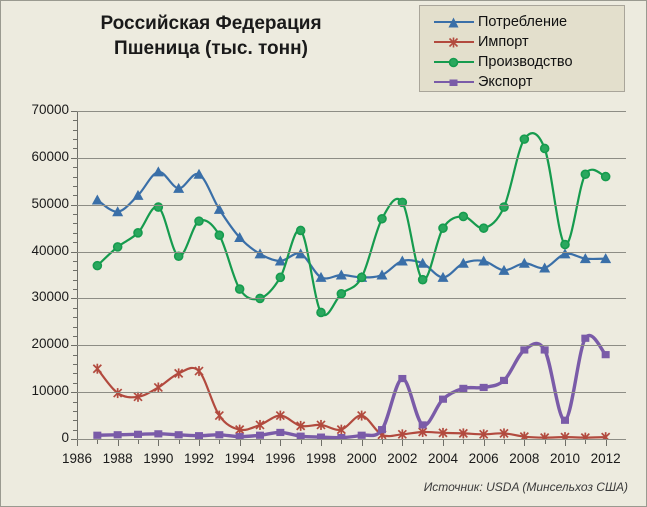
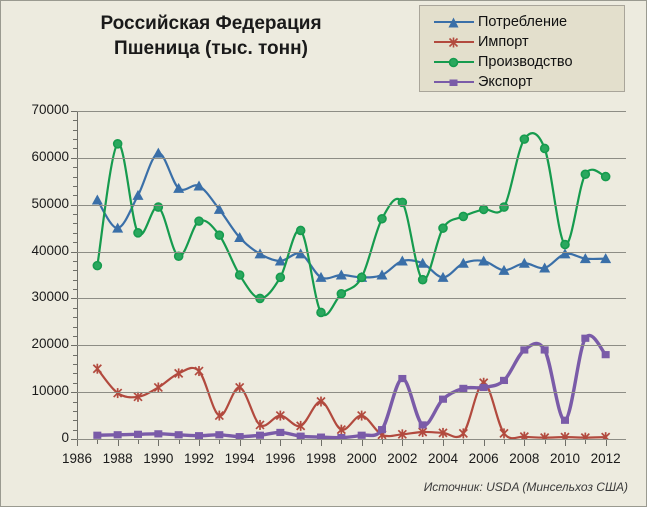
Потребление/1988: 48000 -> 45000
Производство/1988: 41000 -> 63000
Потребление/1990: 57000 -> 61000
Потребление/1992: 56000 -> 54000
Импорт/1994: 2000 -> 11000
Производство/1994: 32000 -> 35000
Импорт/1998: 3000 -> 8000
Импорт/2006: 1000 -> 12000
Производство/2006: 45000 -> 49000
